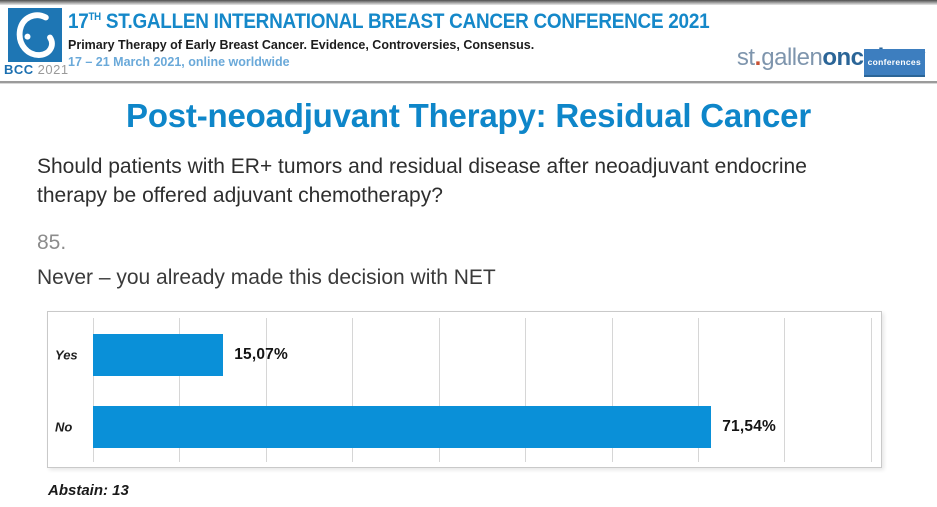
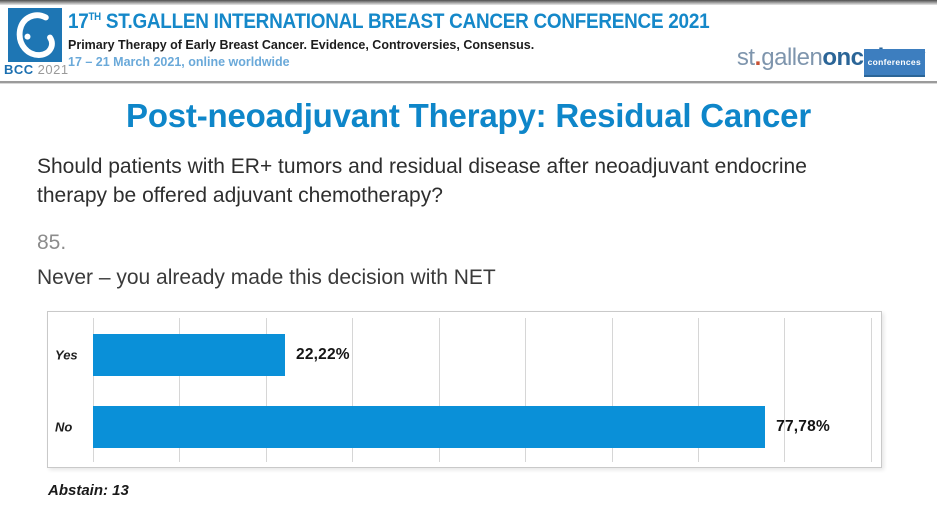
Yes: 15,07% -> 22,22%
No: 71,54% -> 77,78%
